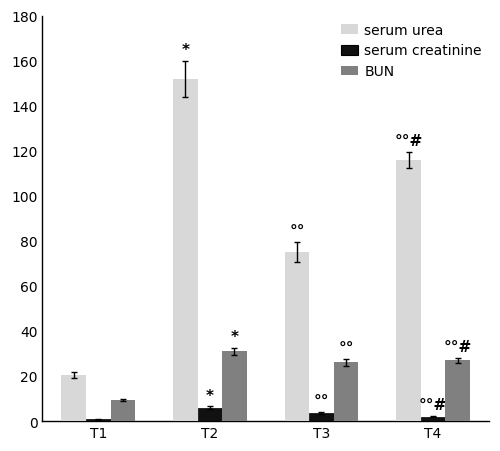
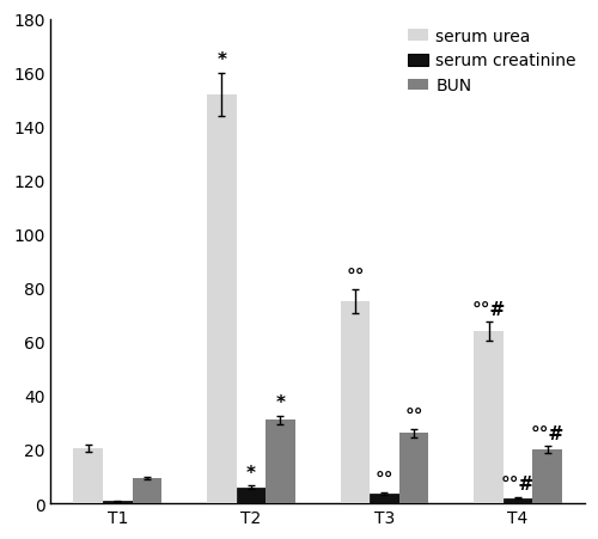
serum urea/T4: 116.0 -> 64.0
BUN/T4: 27.0 -> 20.0
